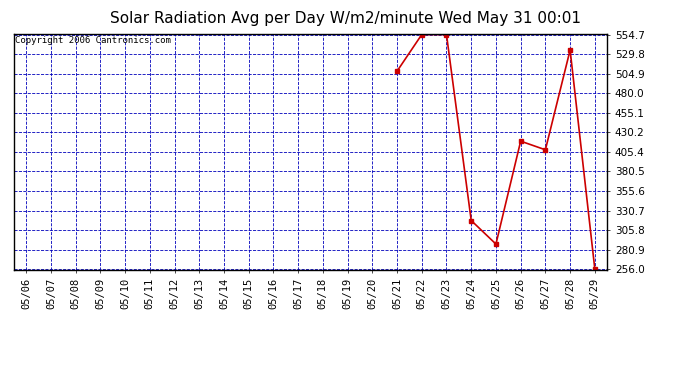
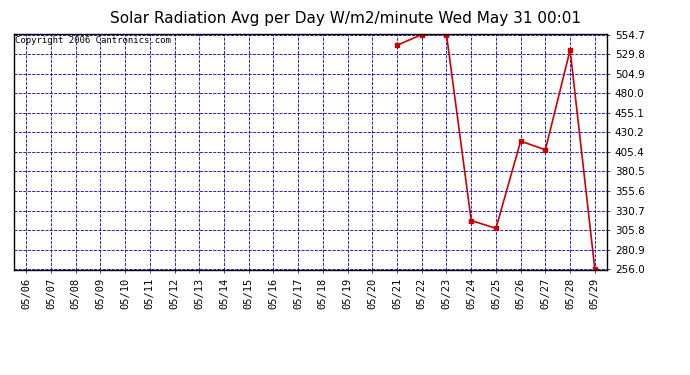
05/21: 508 -> 541
05/25: 288 -> 308
